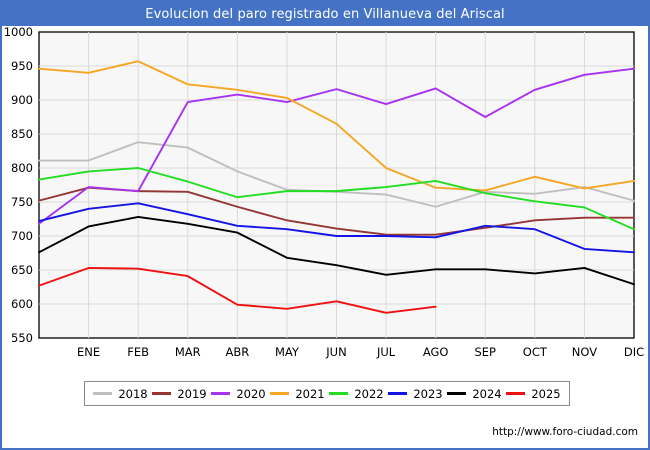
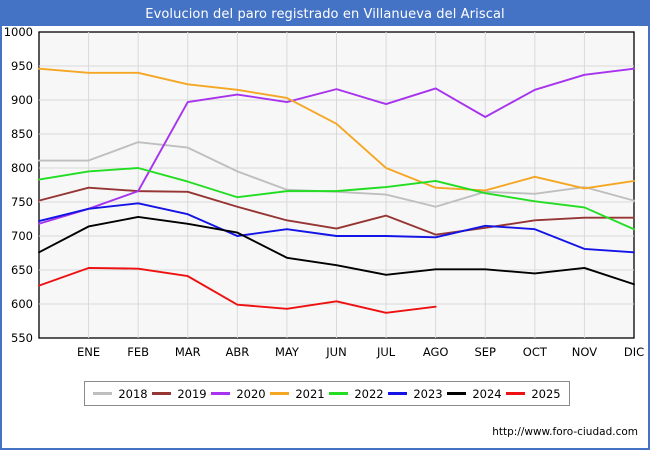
2020/ENE: 770 -> 740
2021/FEB: 960 -> 940
2023/ABR: 720 -> 700
2019/JUL: 700 -> 730
